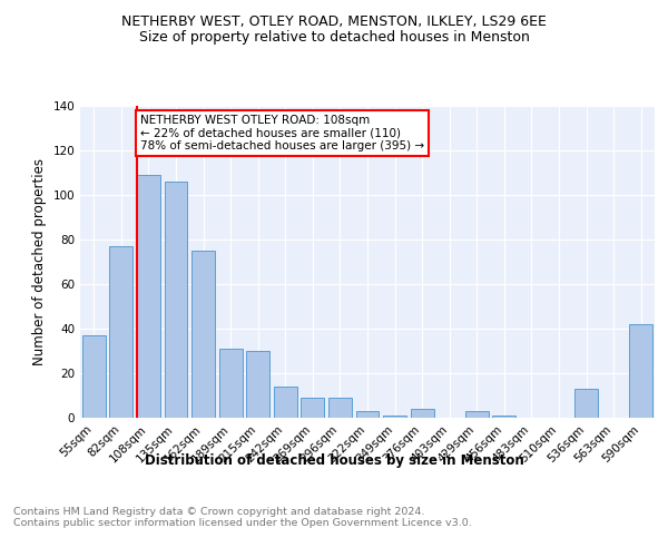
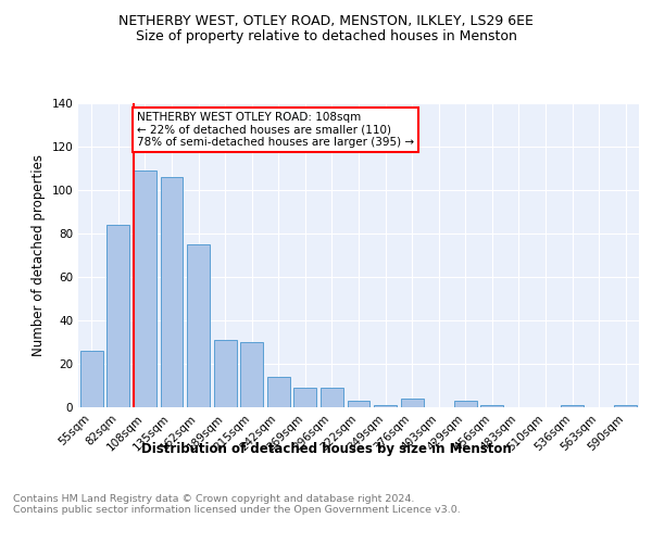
55sqm: 37 -> 26
82sqm: 77 -> 84
536sqm: 13 -> 1
590sqm: 42 -> 1
